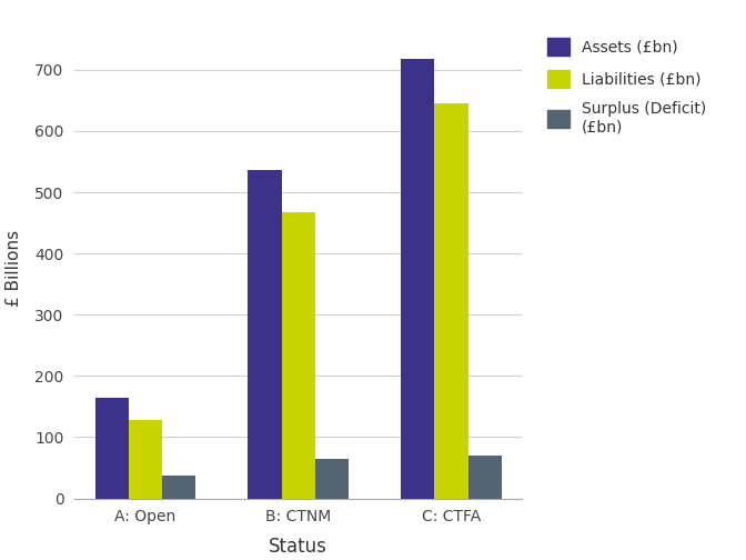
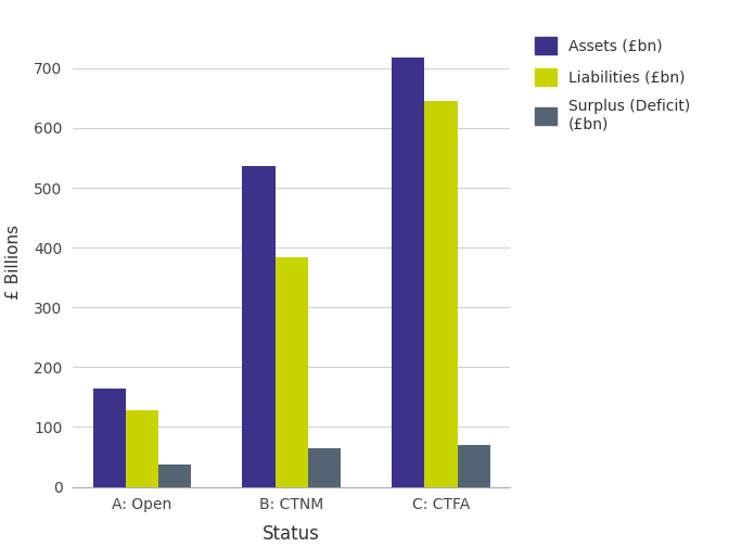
Liabilities (£bn)/B: CTNM: 467 -> 384
